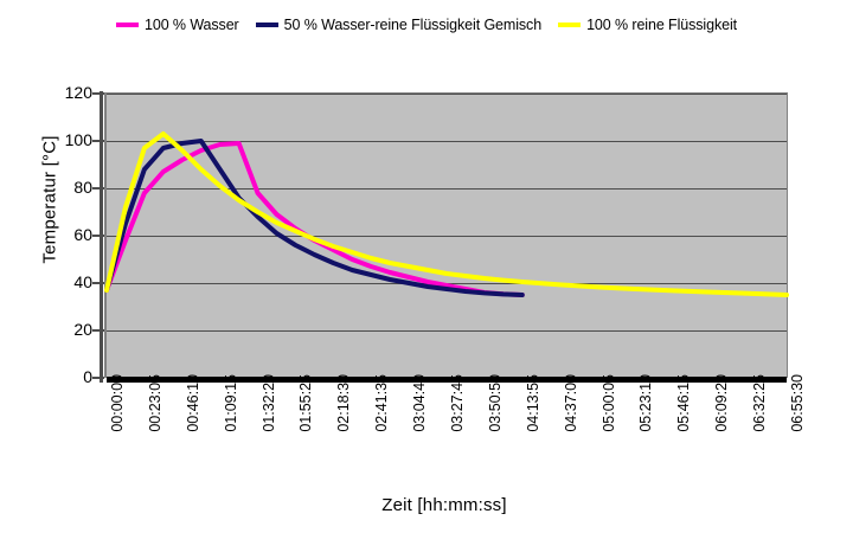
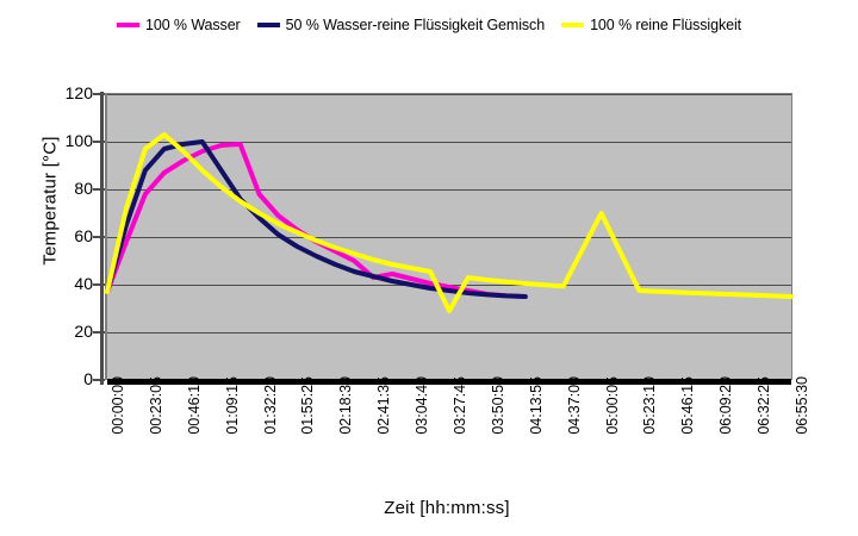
100 % Wasser/02:41:35: 47 -> 43
100 % reine Flüssigkeit/03:27:45: 44 -> 29
100 % reine Flüssigkeit/05:00:05: 38 -> 70
